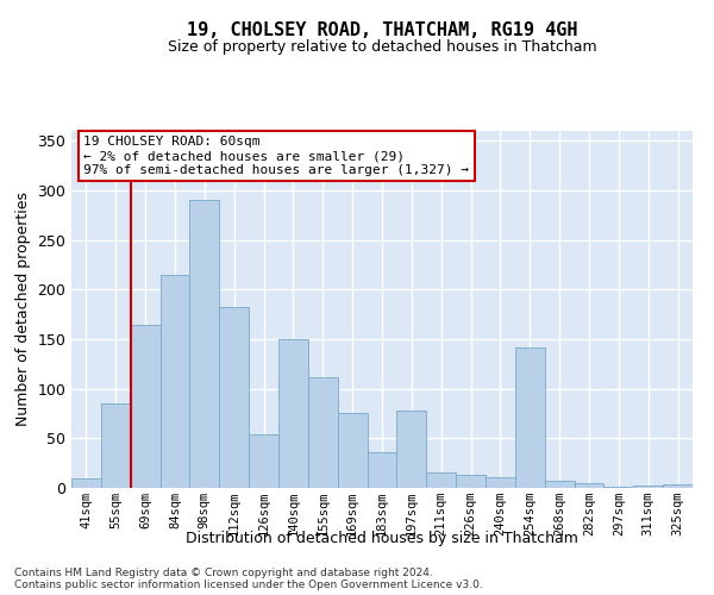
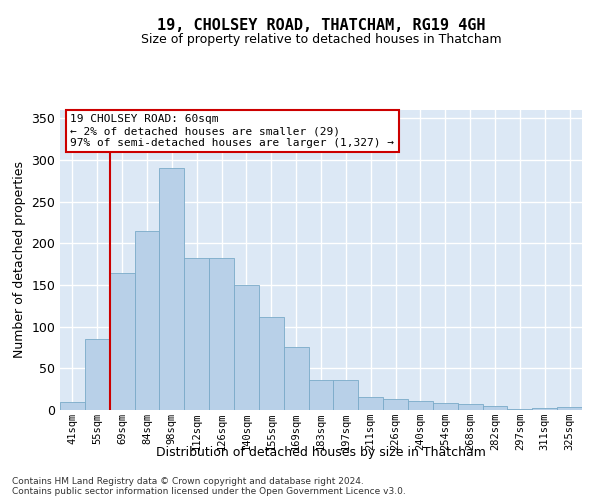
126sqm: 54 -> 182
197sqm: 78 -> 36
254sqm: 142 -> 9
